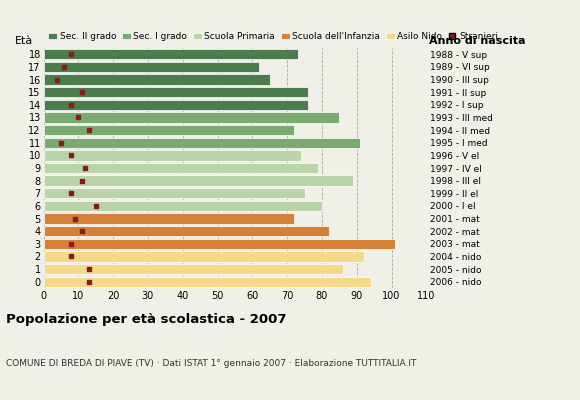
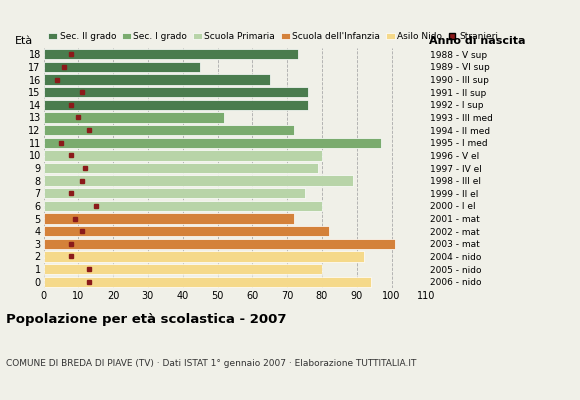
17: 62 -> 45
13: 85 -> 52
11: 91 -> 97
10: 74 -> 80
1: 86 -> 80
